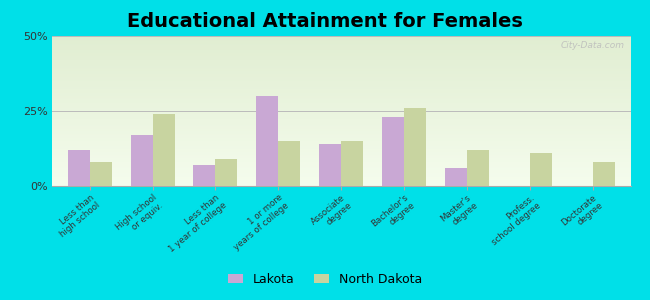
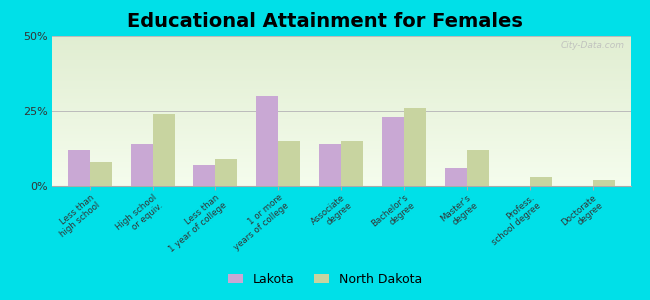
Lakota/High school or equiv.: 17% -> 14%
North Dakota/Profess. school degree: 11% -> 3%
North Dakota/Doctorate degree: 8% -> 2%
